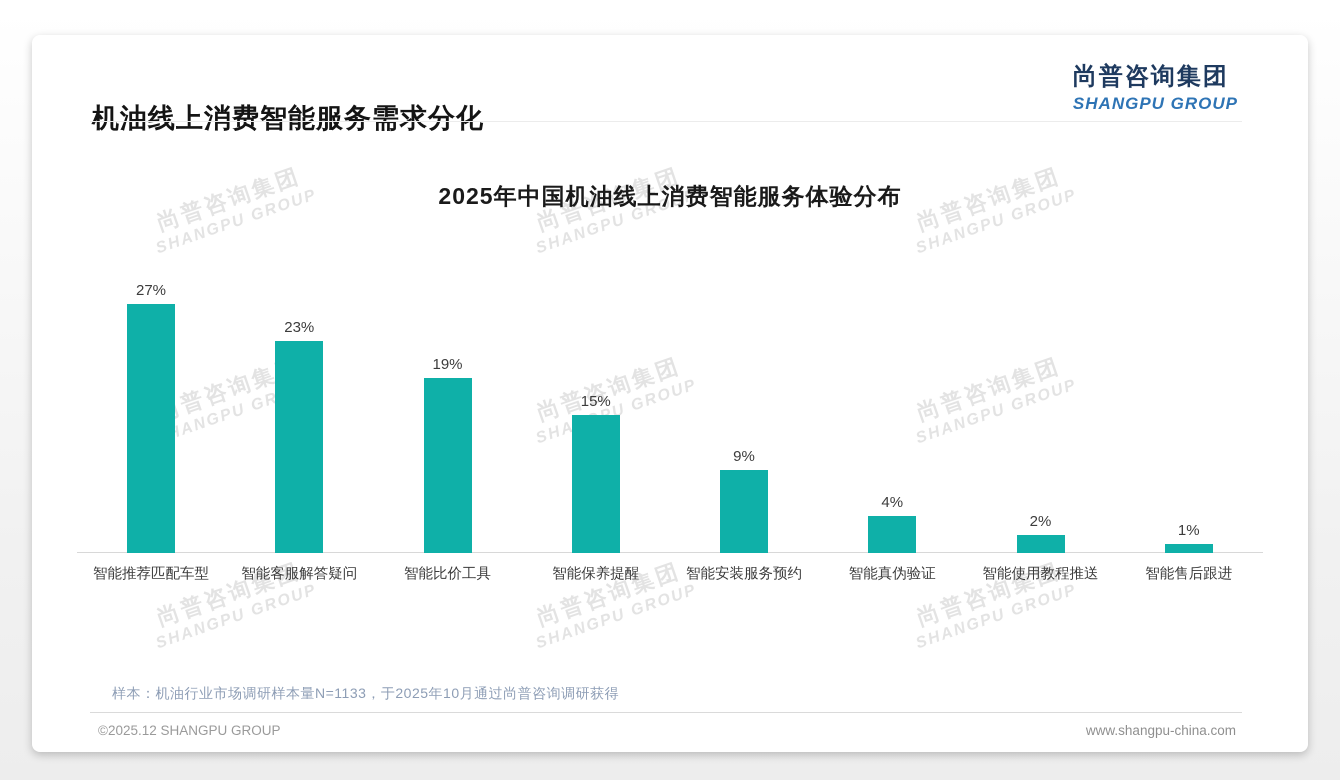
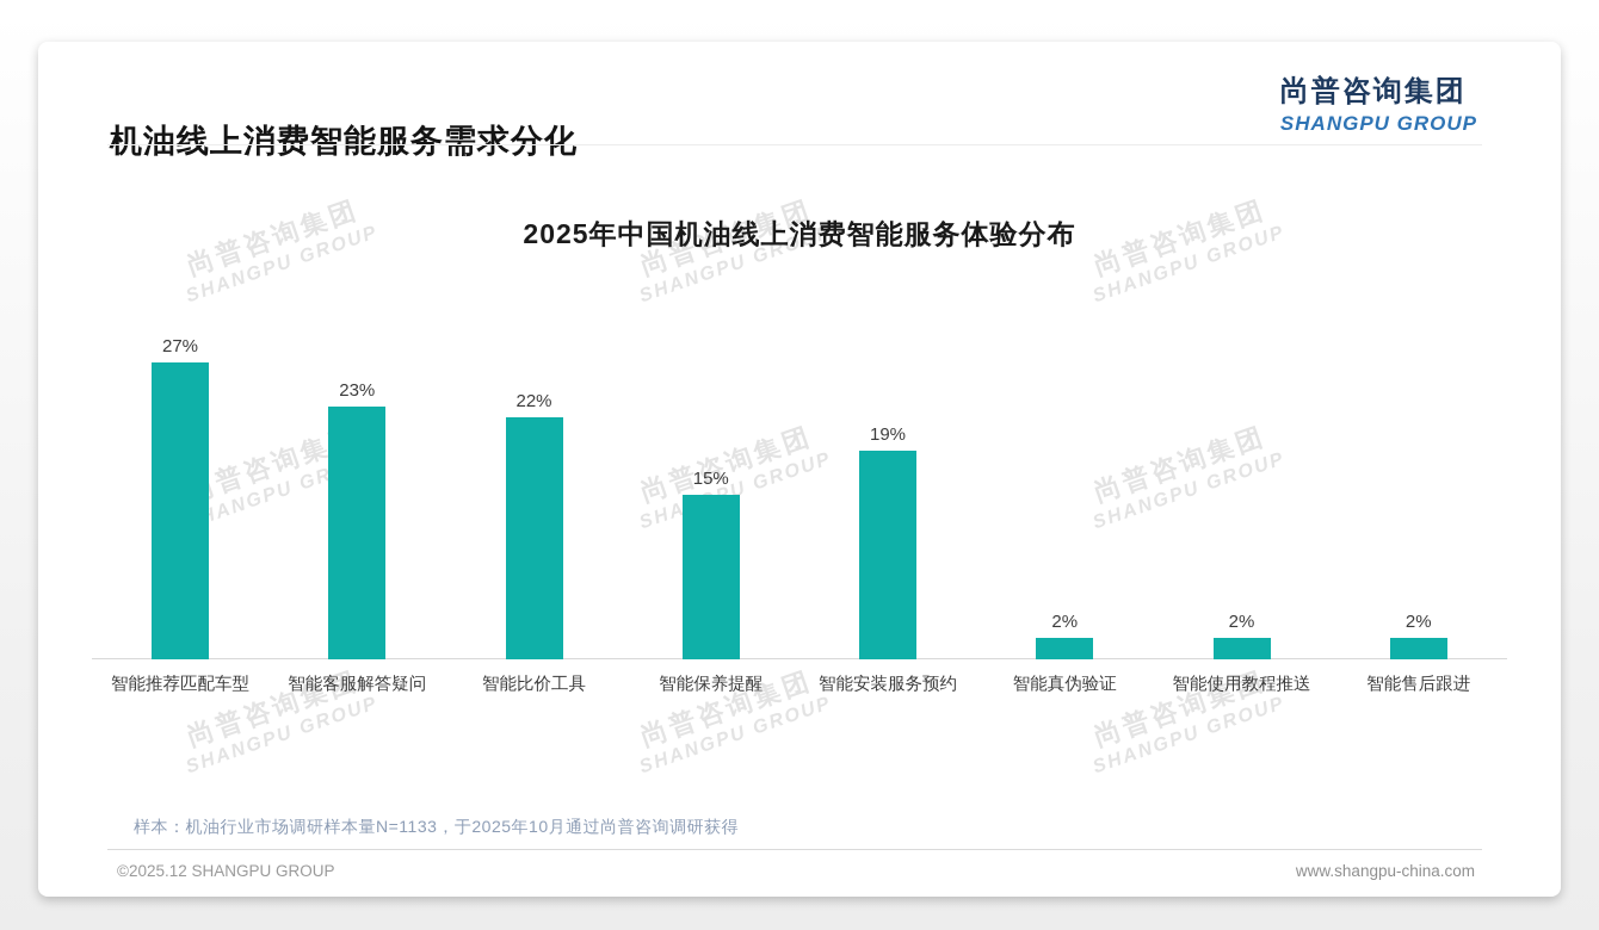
智能比价工具: 19% -> 22%
智能安装服务预约: 9% -> 19%
智能真伪验证: 4% -> 2%
智能售后跟进: 1% -> 2%
